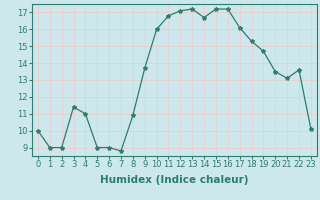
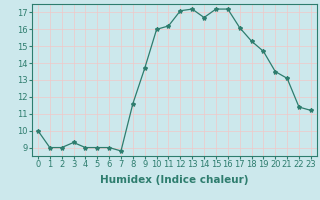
3: 11.4 -> 9.3
4: 11.0 -> 9.0
8: 10.9 -> 11.6
11: 16.8 -> 16.2
22: 13.6 -> 11.4
23: 10.1 -> 11.2
